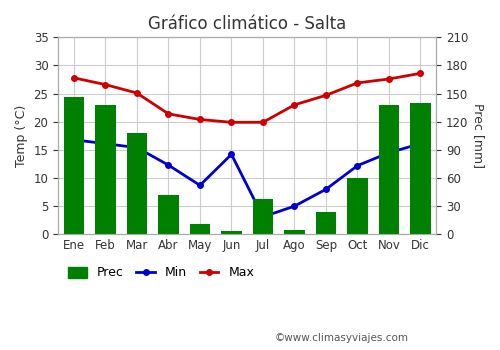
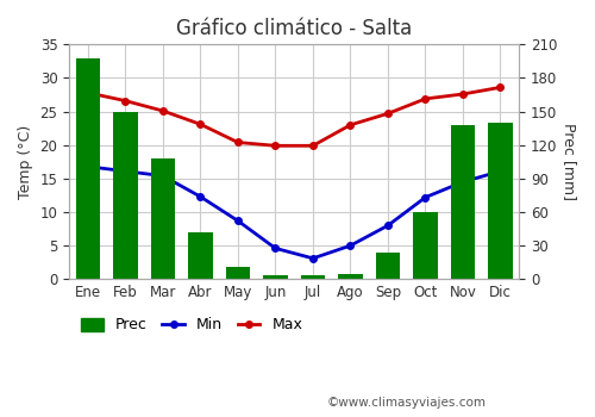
Prec/Ene: 146 -> 198
Prec/Feb: 138 -> 150
Max/Abr: 21.4 -> 23.1
Min/Jun: 14.2 -> 4.6
Prec/Jul: 38 -> 3
